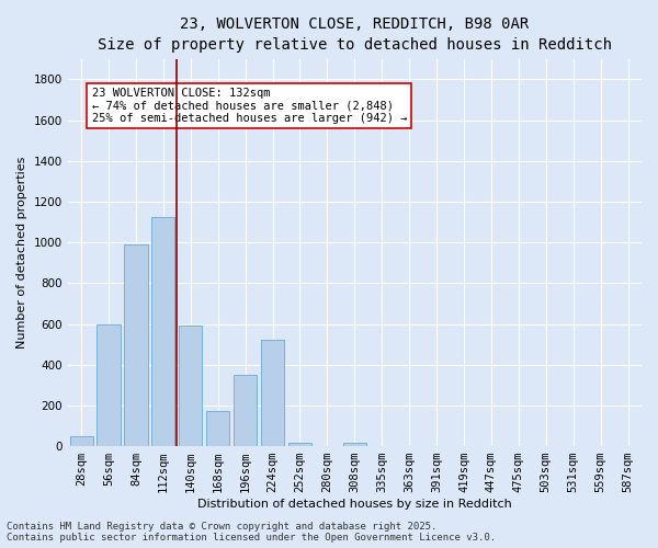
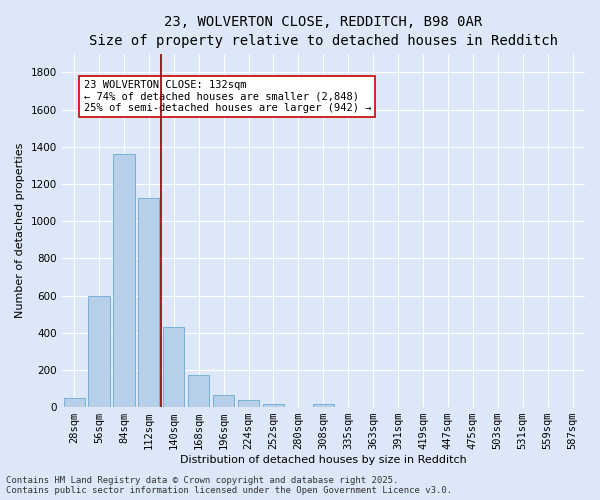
84sqm: 990 -> 1360
140sqm: 590 -> 430
196sqm: 350 -> 60
224sqm: 520 -> 40
